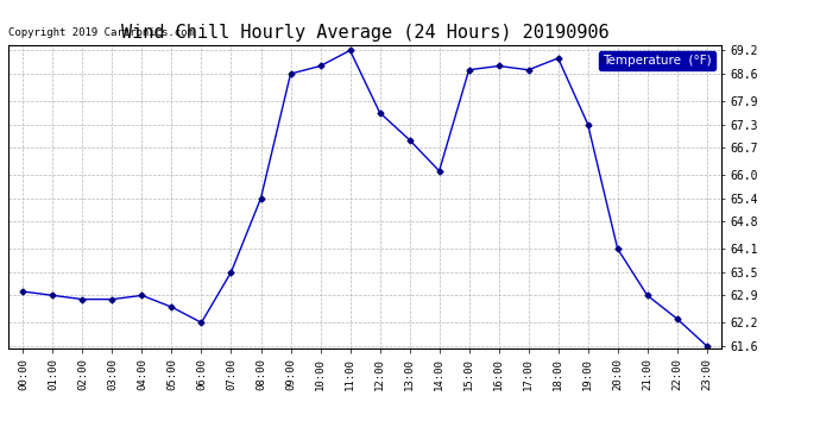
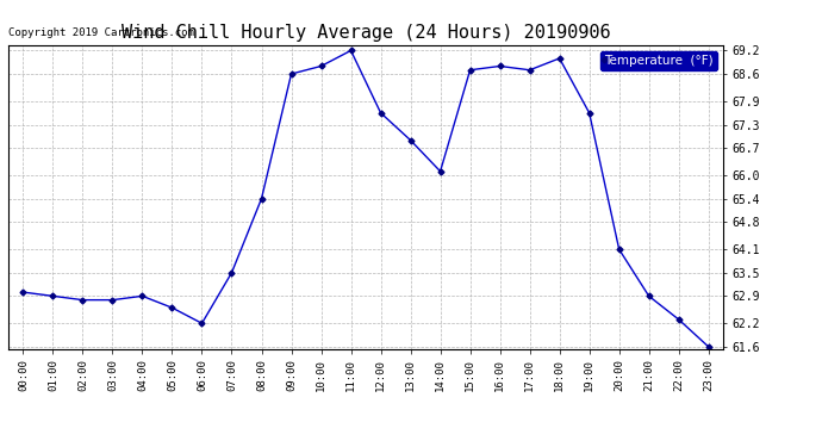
19:00: 67.3 -> 67.6
